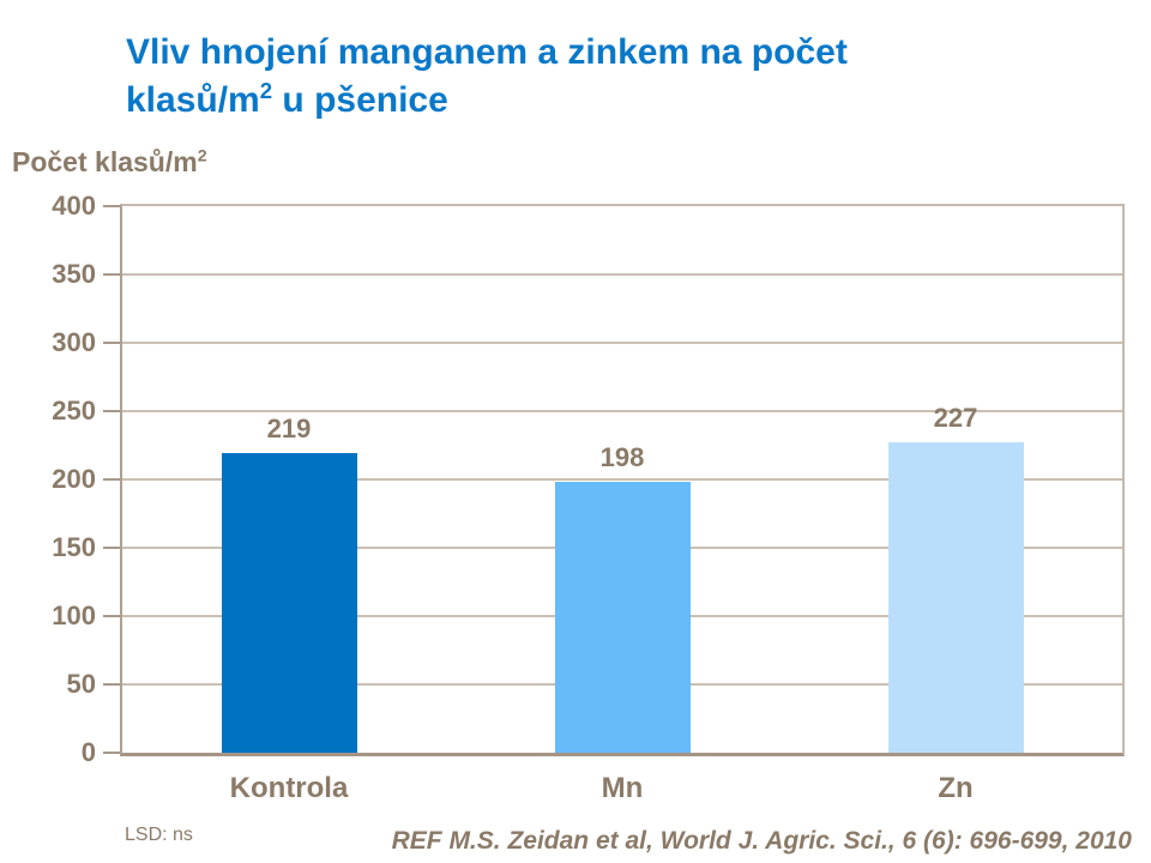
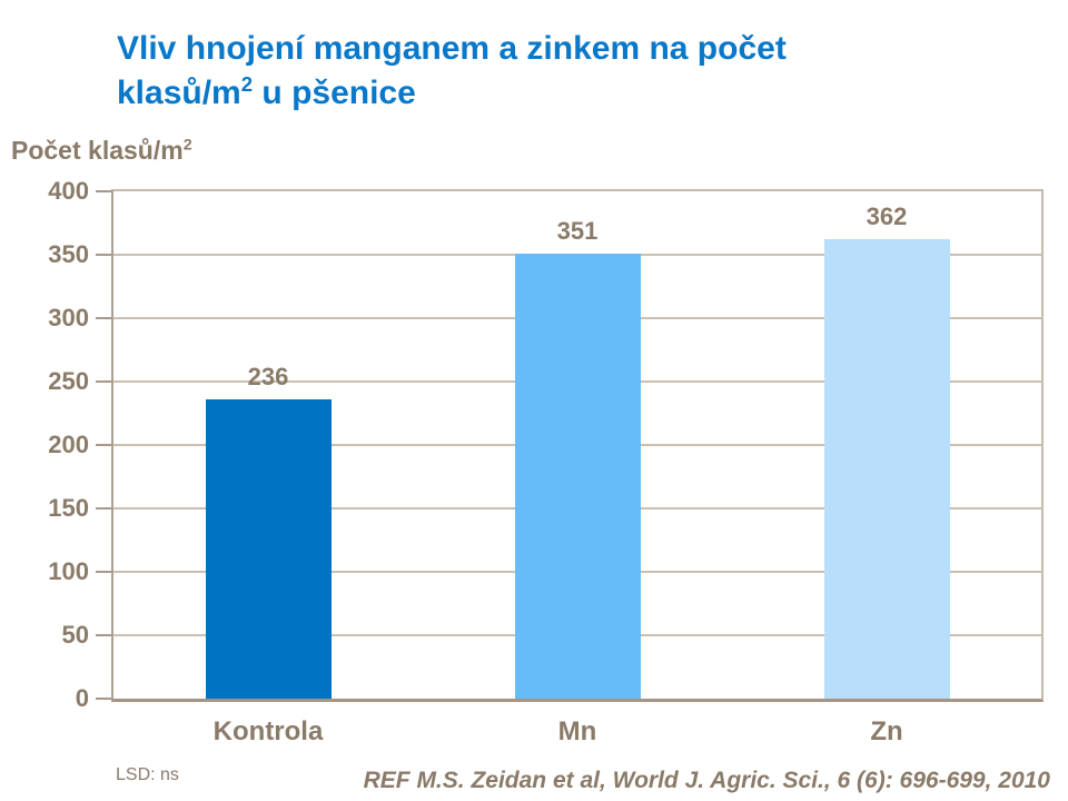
Kontrola: 219 -> 236
Mn: 198 -> 351
Zn: 227 -> 362
